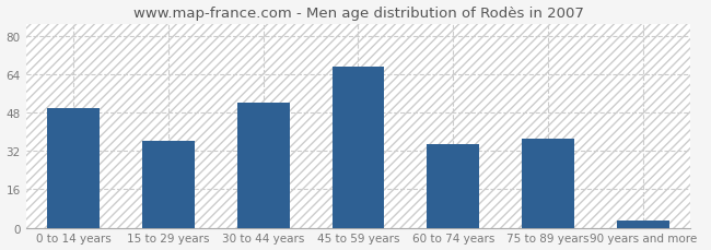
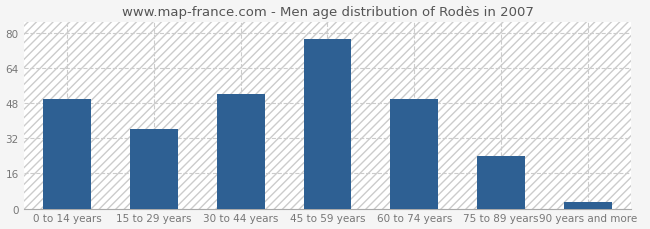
45 to 59 years: 67 -> 77
60 to 74 years: 35 -> 50
75 to 89 years: 37 -> 24
